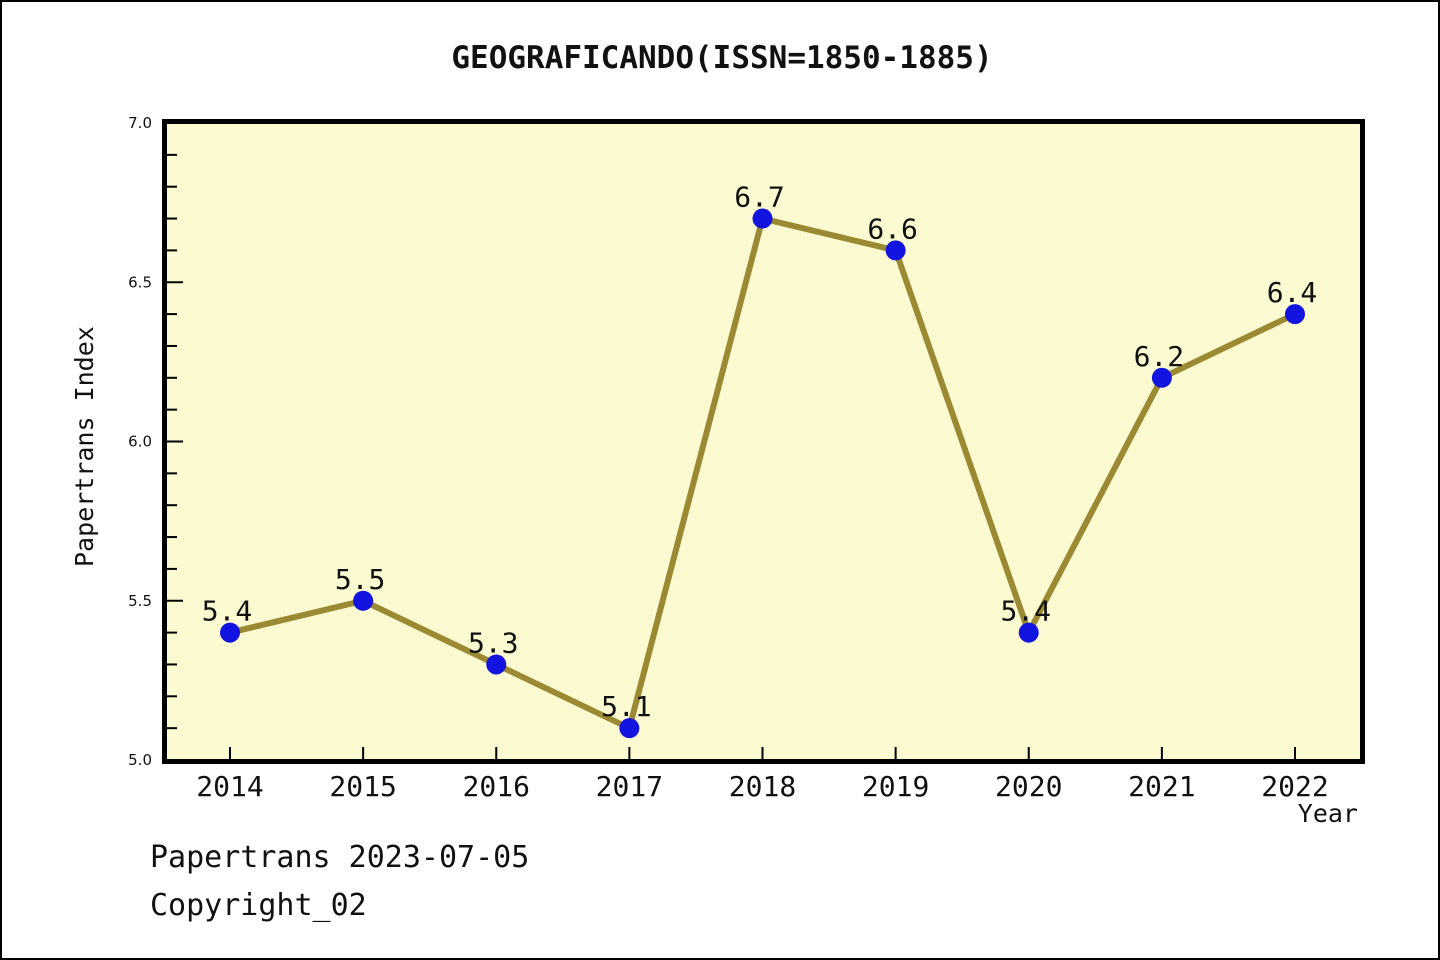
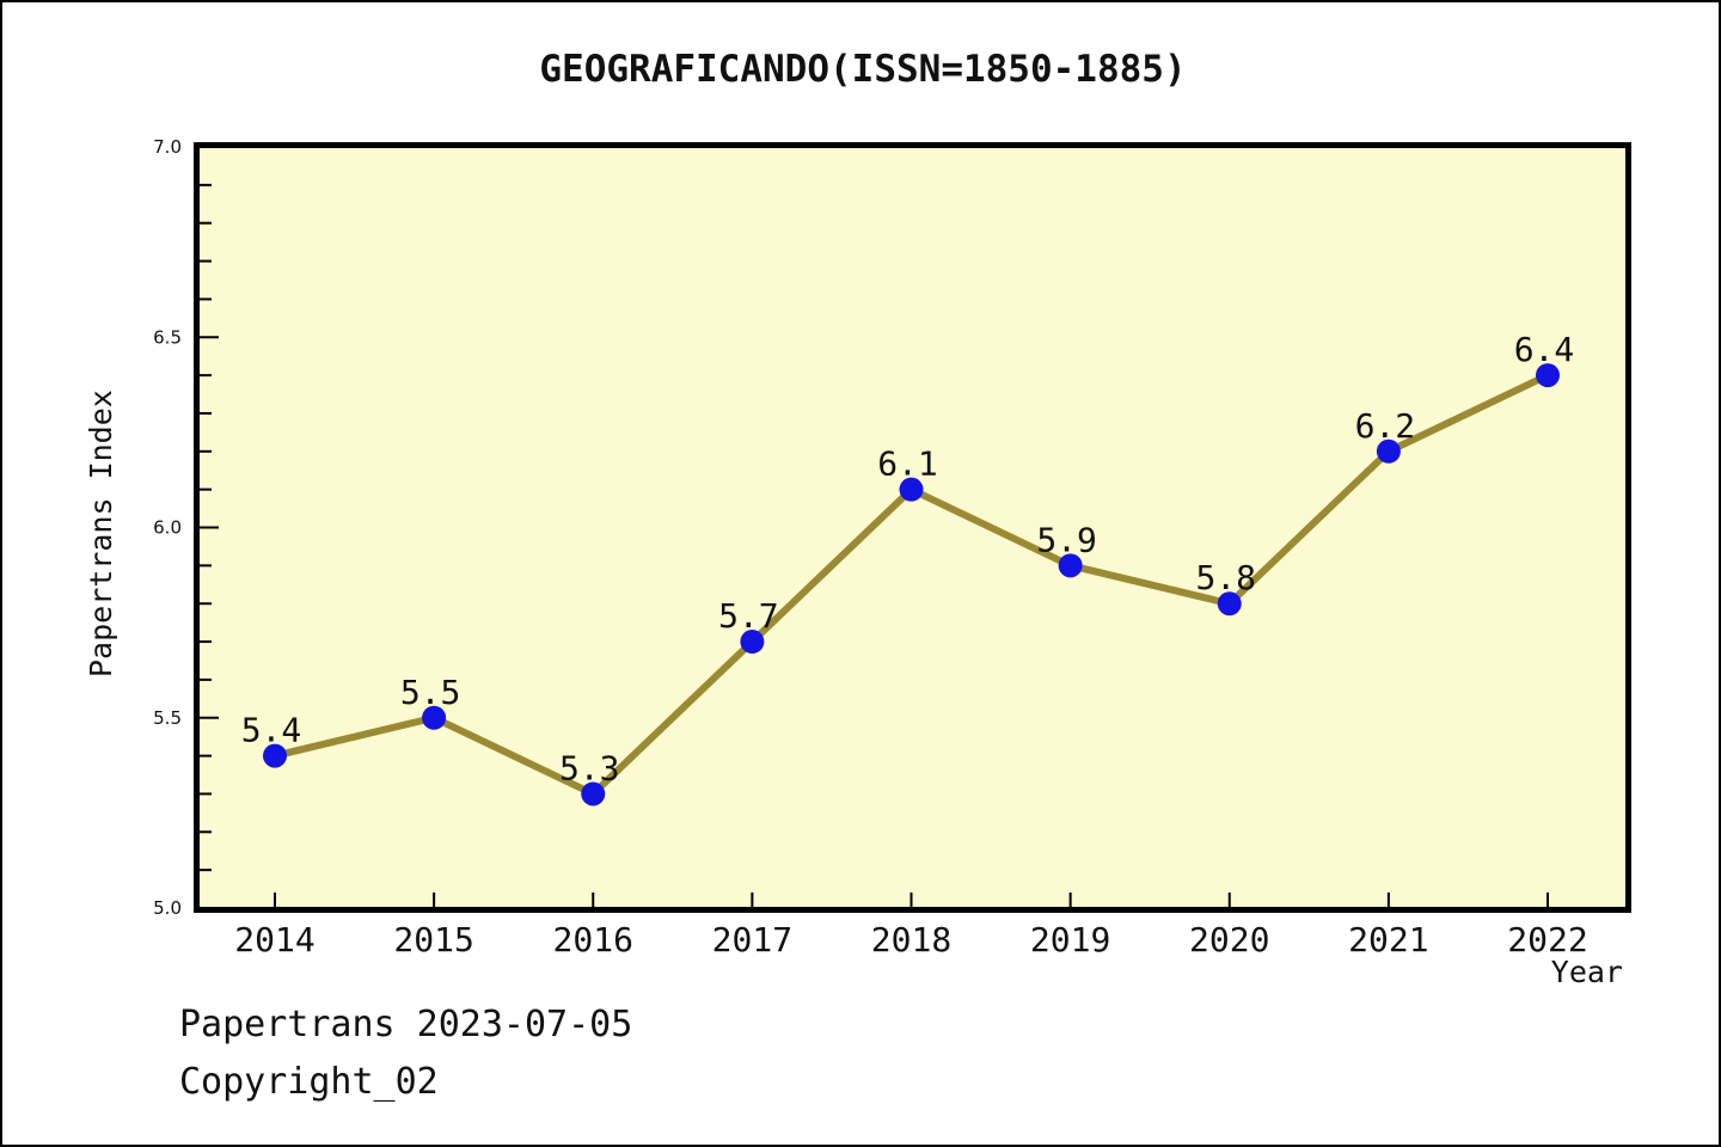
2017: 5.1 -> 5.7
2018: 6.7 -> 6.1
2019: 6.6 -> 5.9
2020: 5.4 -> 5.8
